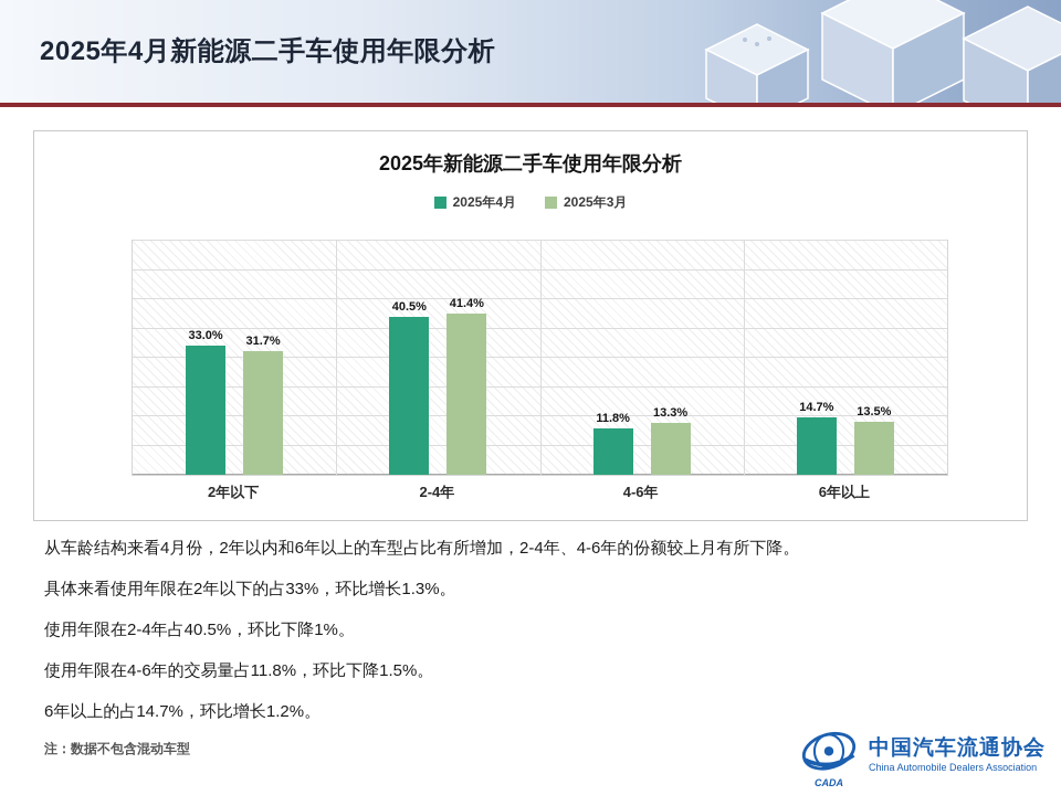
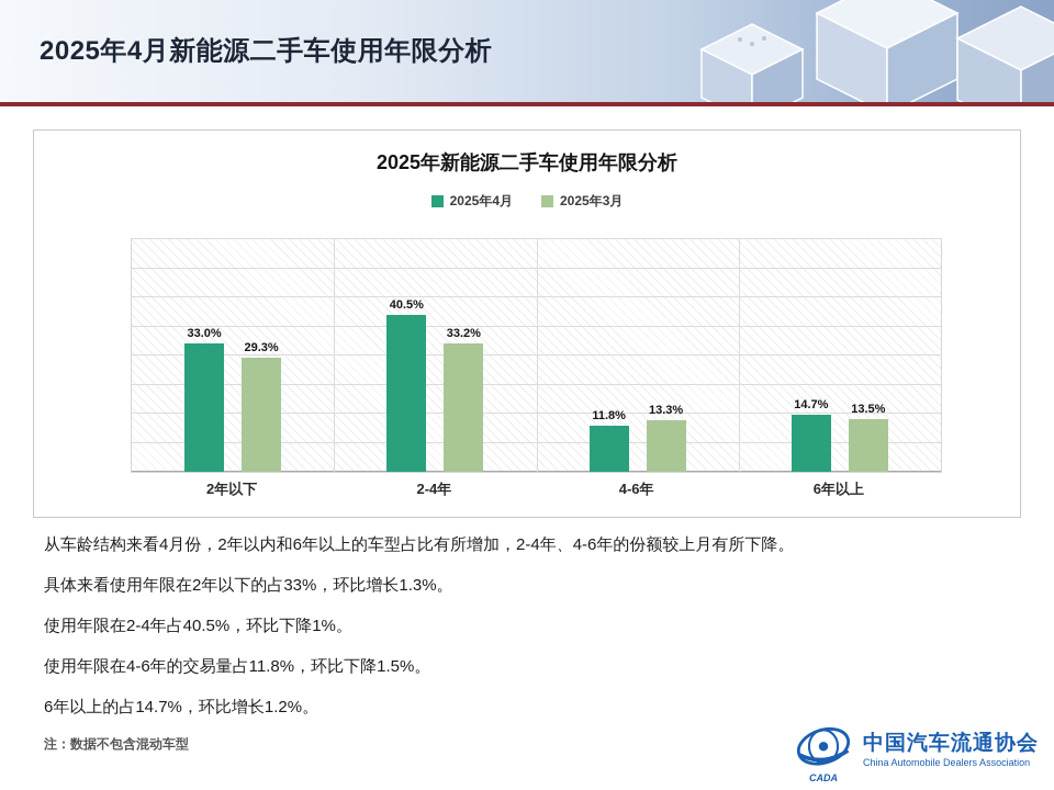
2025年3月/2年以下: 31.7% -> 29.3%
2025年3月/2-4年: 41.4% -> 33.2%
